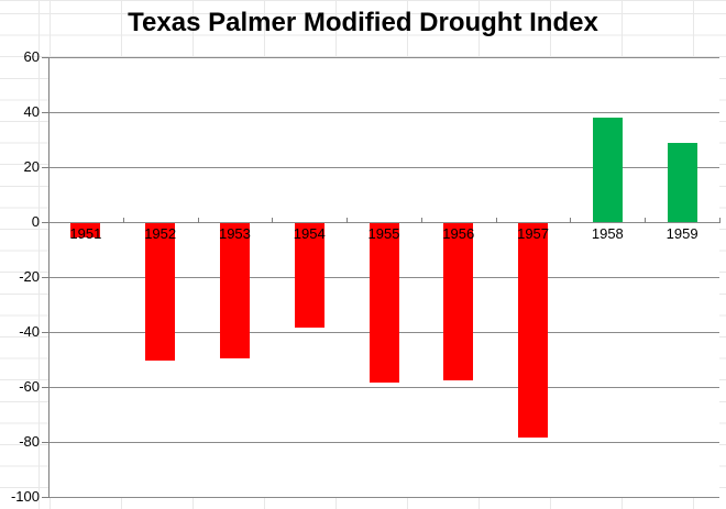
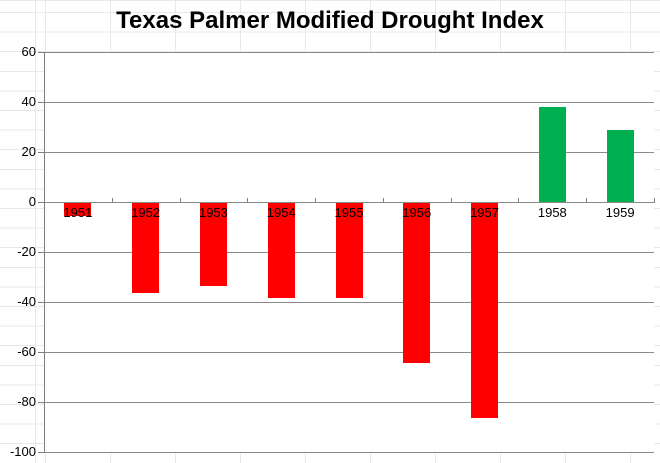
1952: -50 -> -36
1953: -49 -> -33
1955: -58 -> -38
1956: -57 -> -64
1957: -78 -> -86
